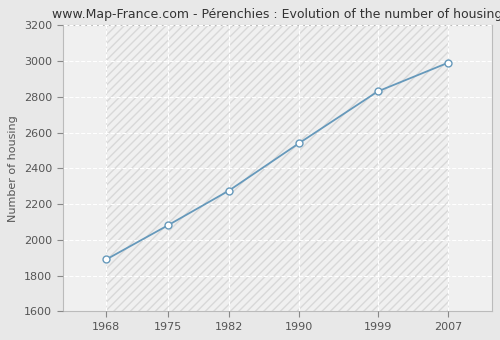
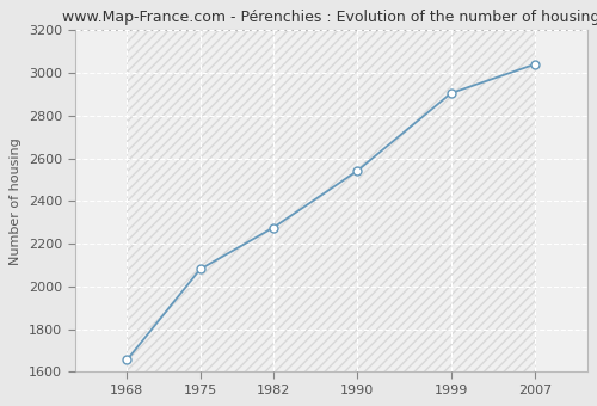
1968: 1890 -> 1660
1999: 2830 -> 2900
2007: 2990 -> 3040
